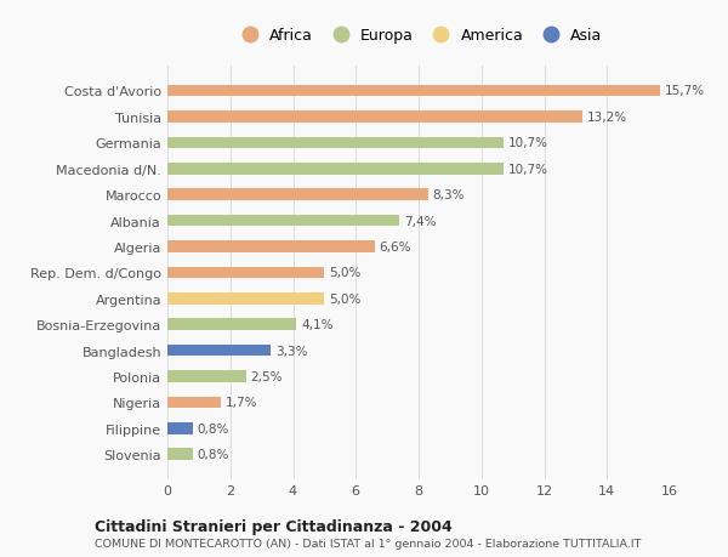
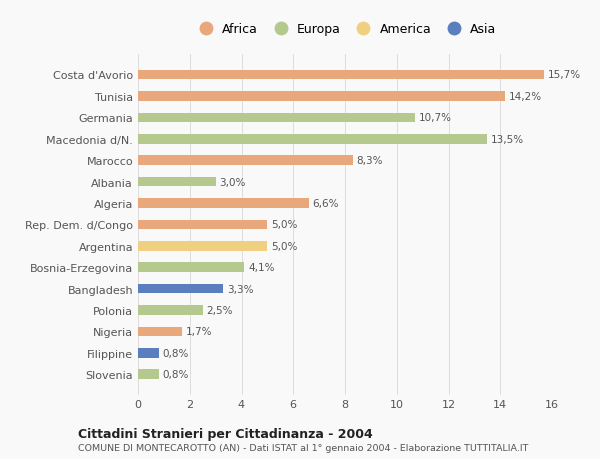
Tunisia: 13,2% -> 14,2%
Macedonia d/N.: 10,7% -> 13,5%
Albania: 7,4% -> 3,0%
